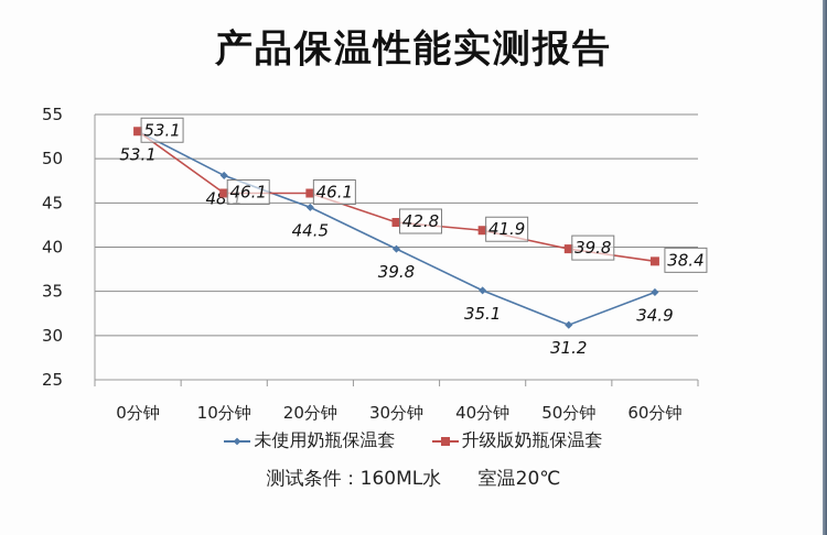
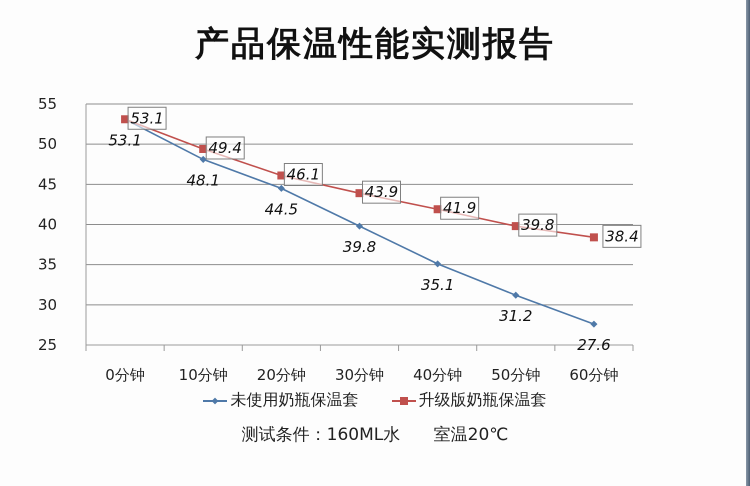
升级版奶瓶保温套/10分钟: 46.1 -> 49.4
升级版奶瓶保温套/30分钟: 42.8 -> 43.9
未使用奶瓶保温套/60分钟: 34.9 -> 27.6
